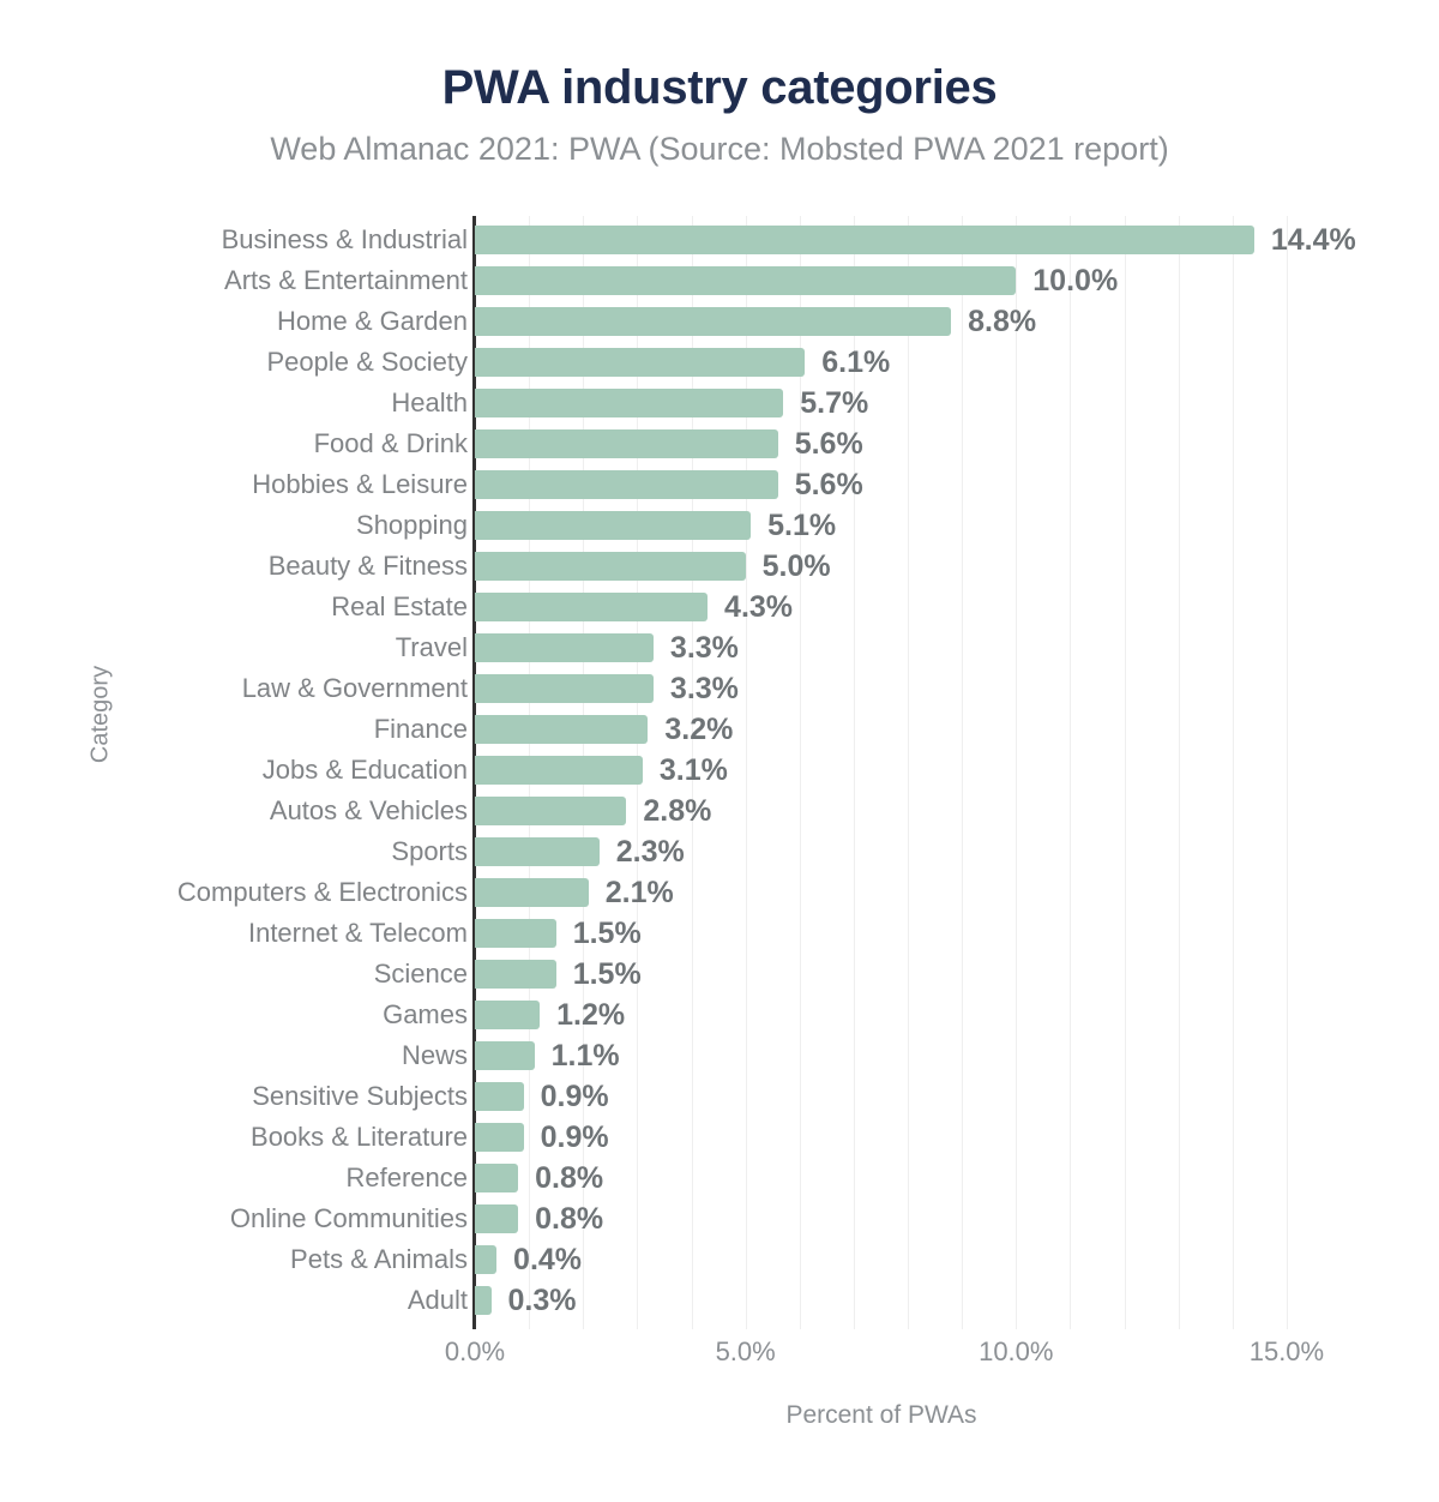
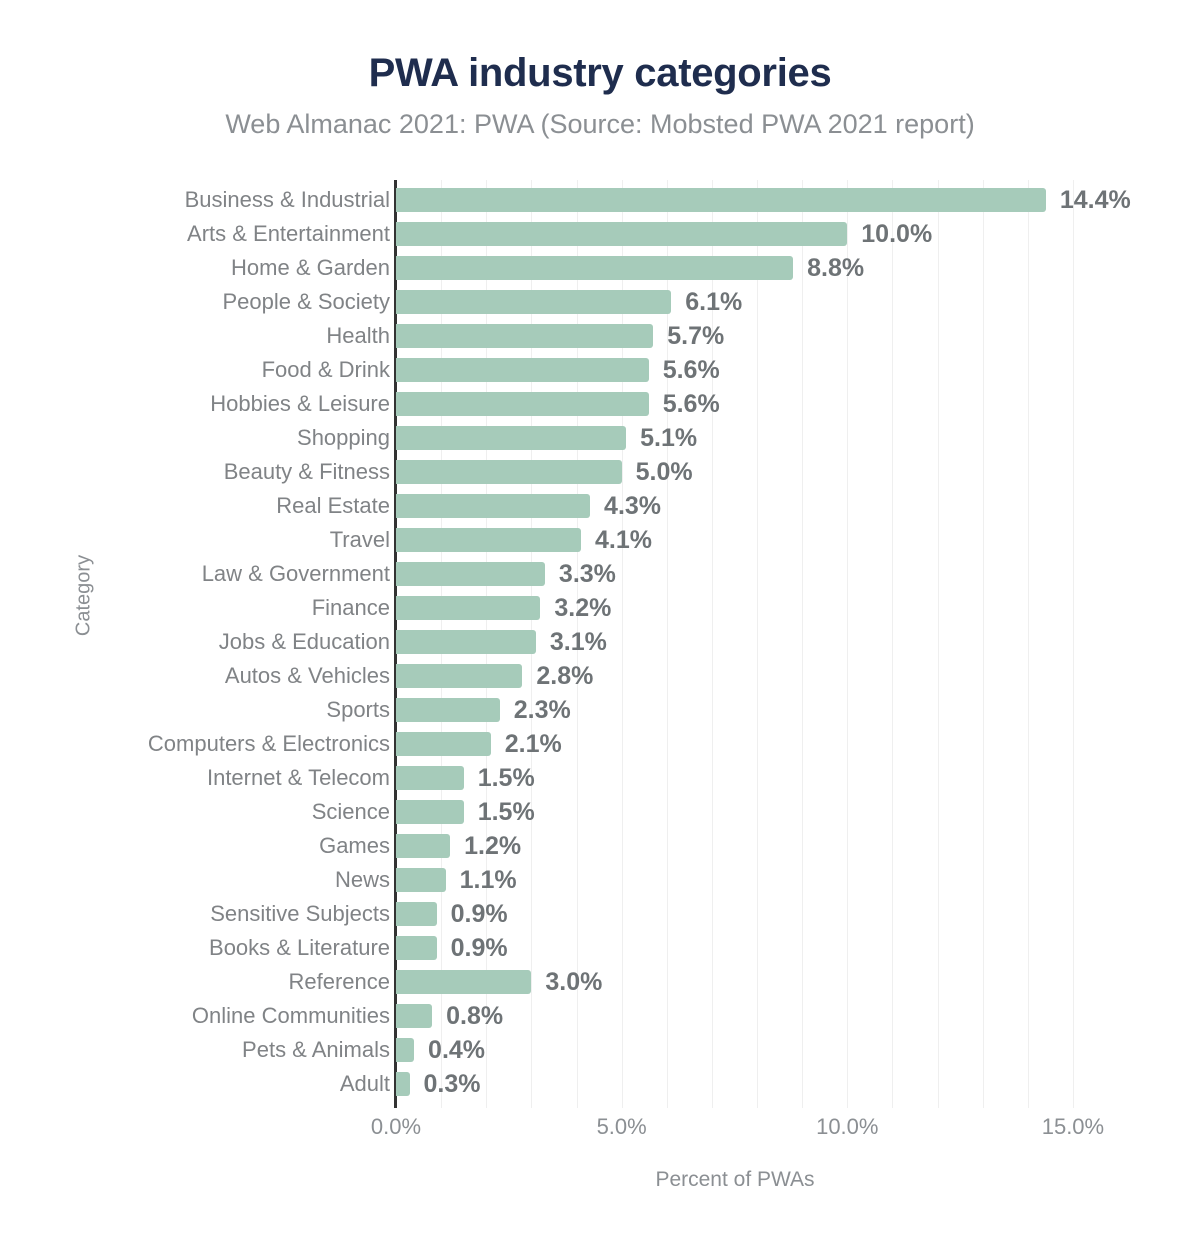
Travel: 3.3% -> 4.1%
Reference: 0.8% -> 3.0%
